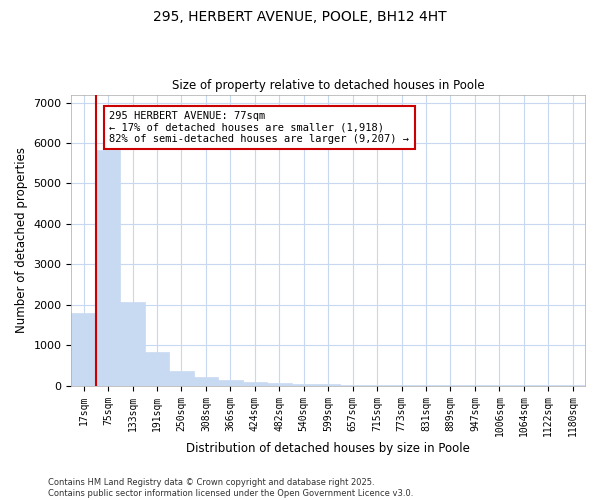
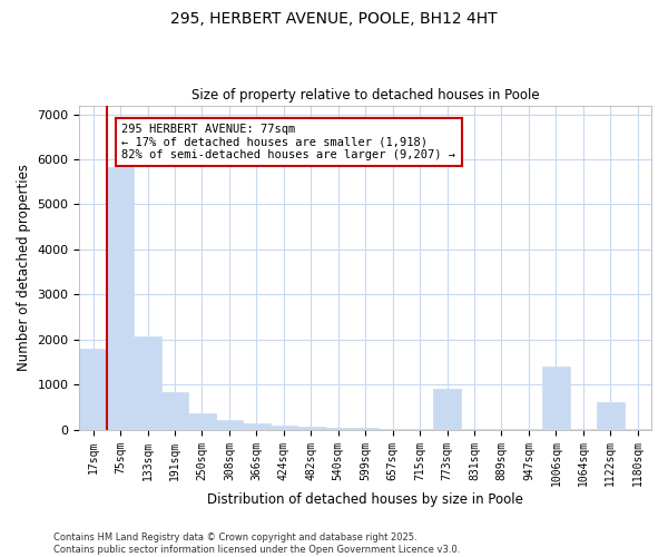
773sqm: 10 -> 900
1006sqm: 10 -> 1400
1122sqm: 0 -> 600
